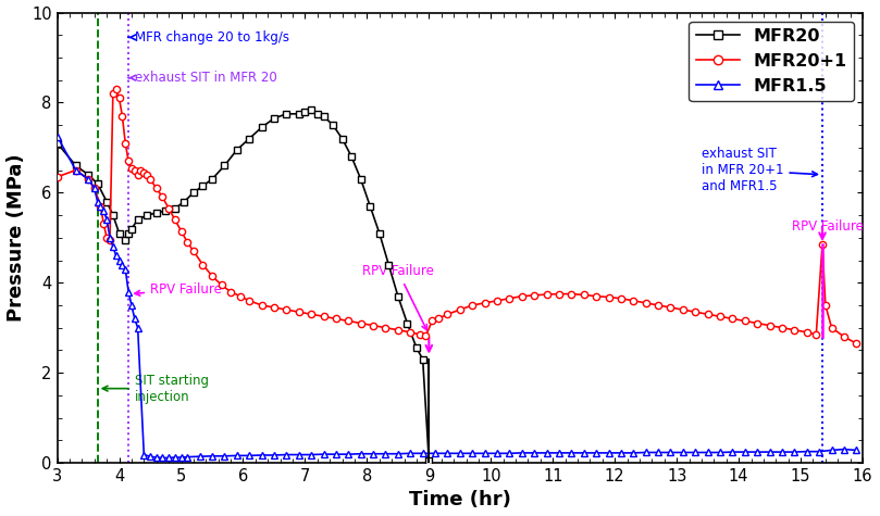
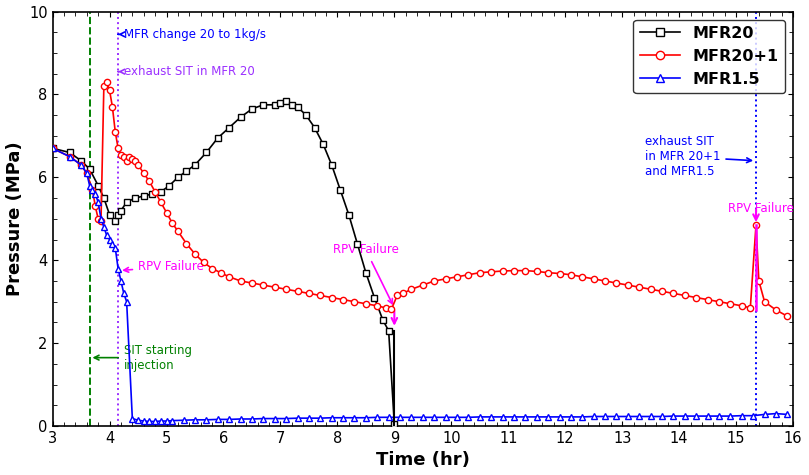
MFR20/3: 7.10 -> 6.70
MFR20+1/3: 6.35 -> 6.70
MFR1.5/3: 7.25 -> 6.70
